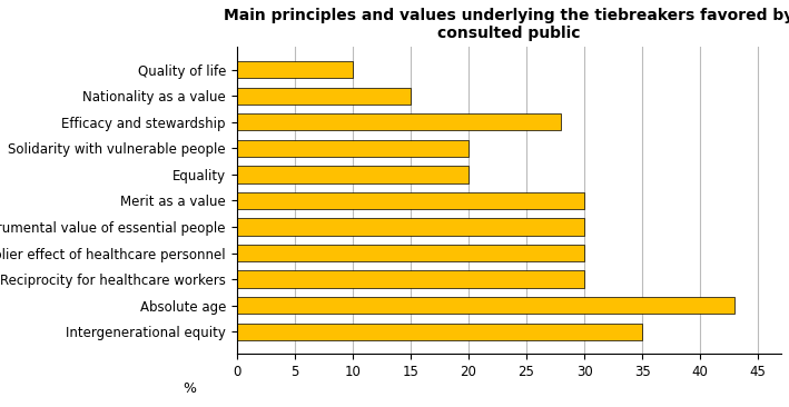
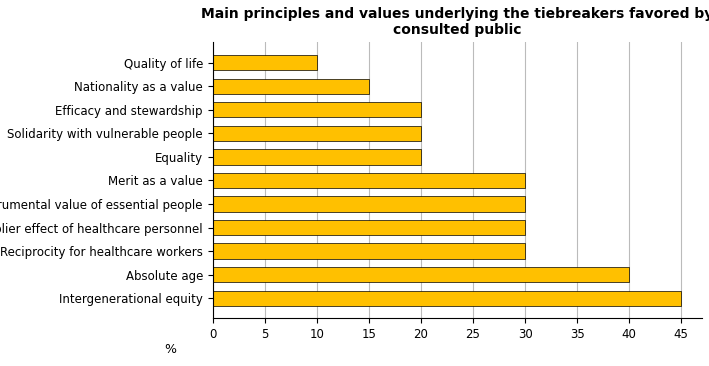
Efficacy and stewardship: 28 -> 20
Absolute age: 43 -> 40
Intergenerational equity: 35 -> 45
